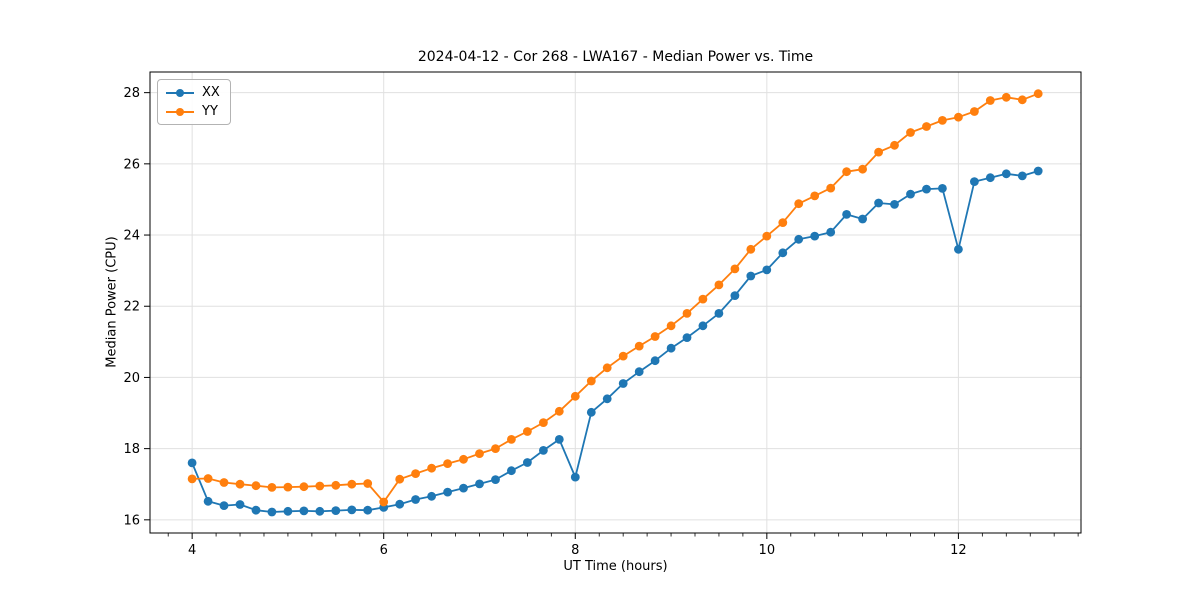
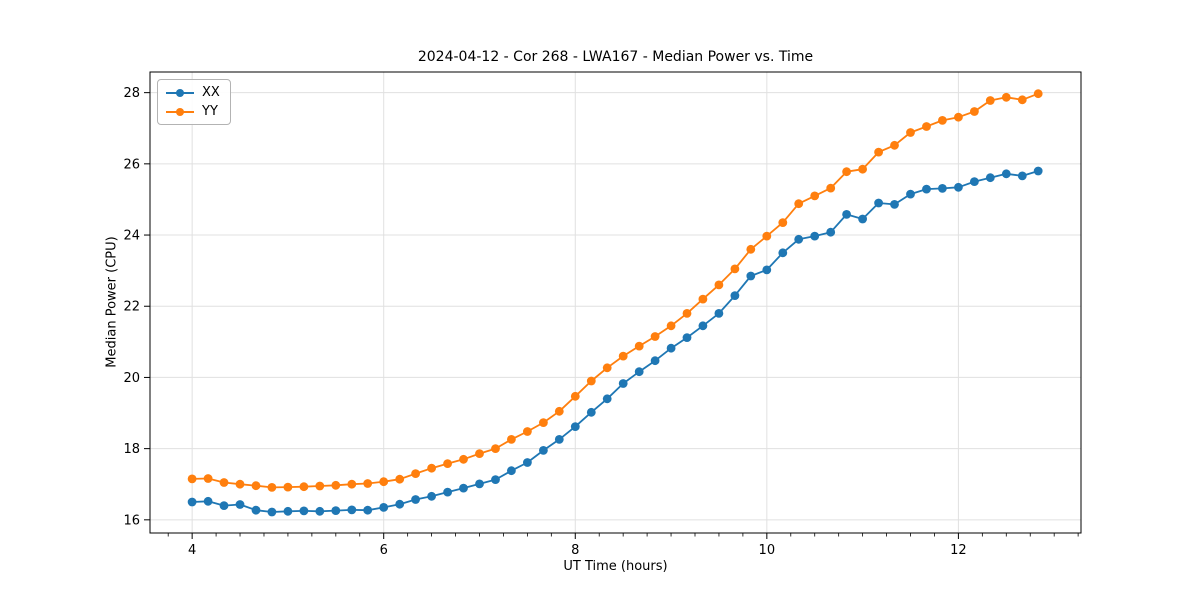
XX/4: 17.6 -> 16.5
YY/6: 16.5 -> 17.1
XX/8: 17.2 -> 18.6
XX/12: 23.6 -> 25.3
